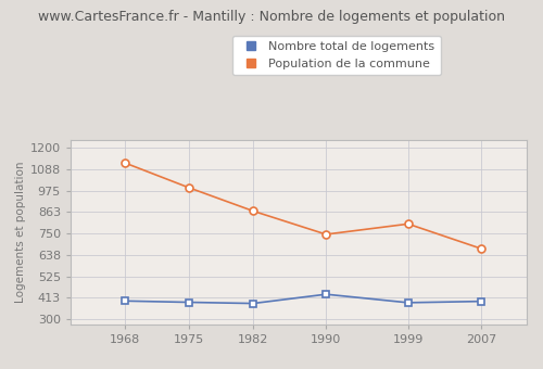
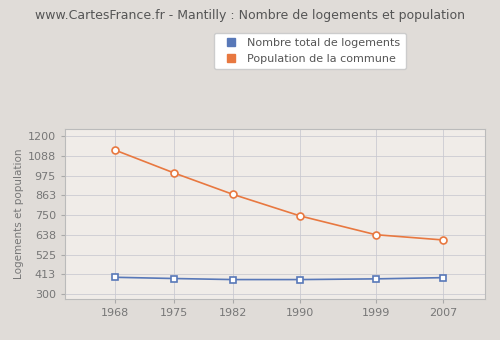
Nombre total de logements/1990: 430 -> 380
Population de la commune/1999: 800 -> 640
Population de la commune/2007: 670 -> 610
